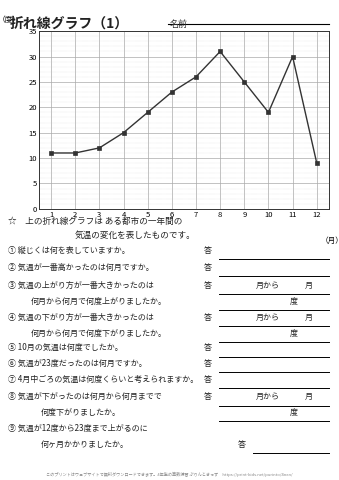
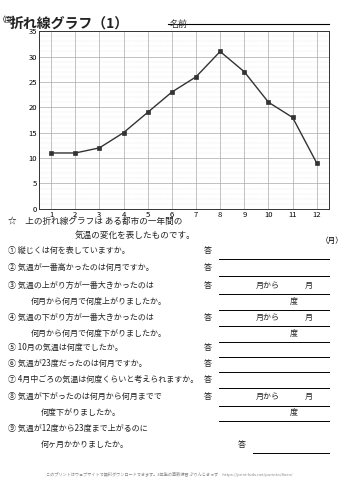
9: 25 -> 27
10: 19 -> 21
11: 30 -> 18
